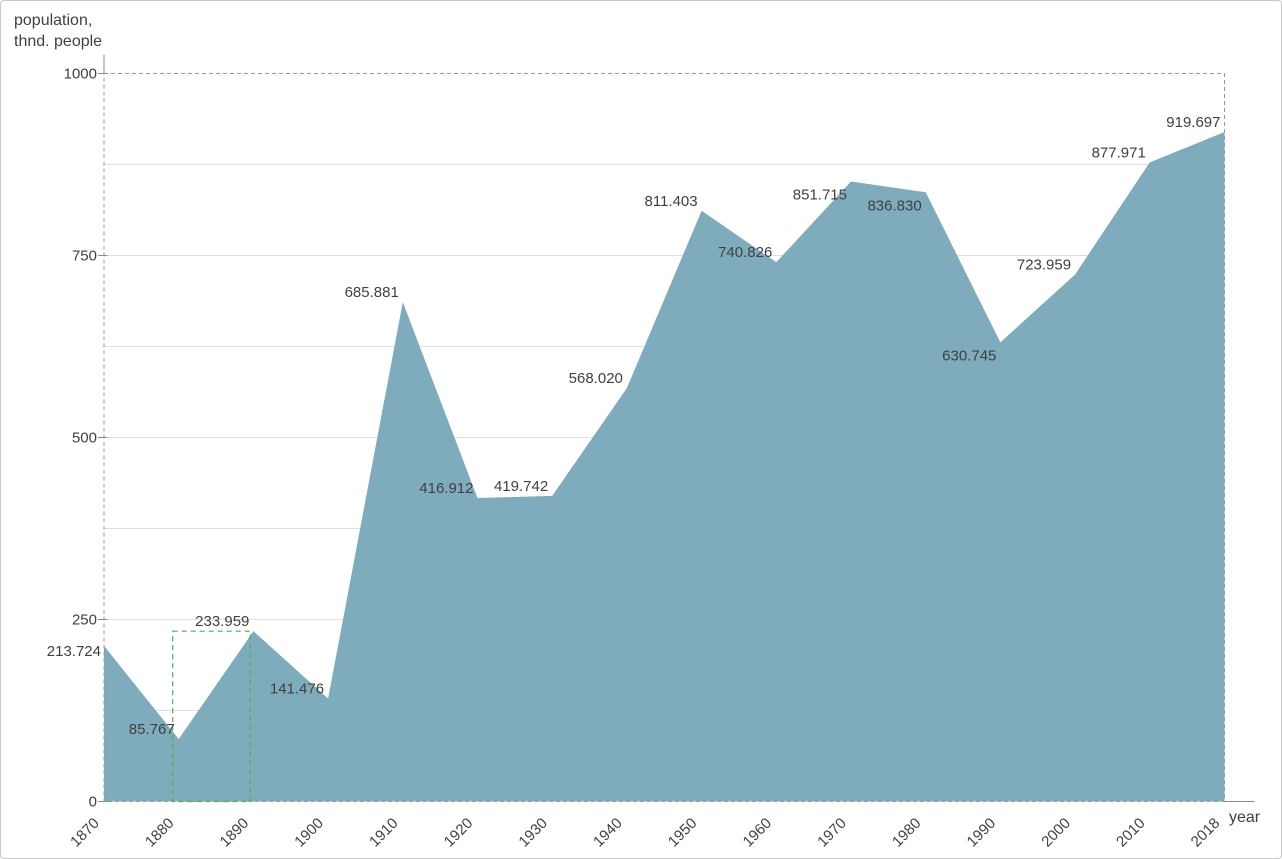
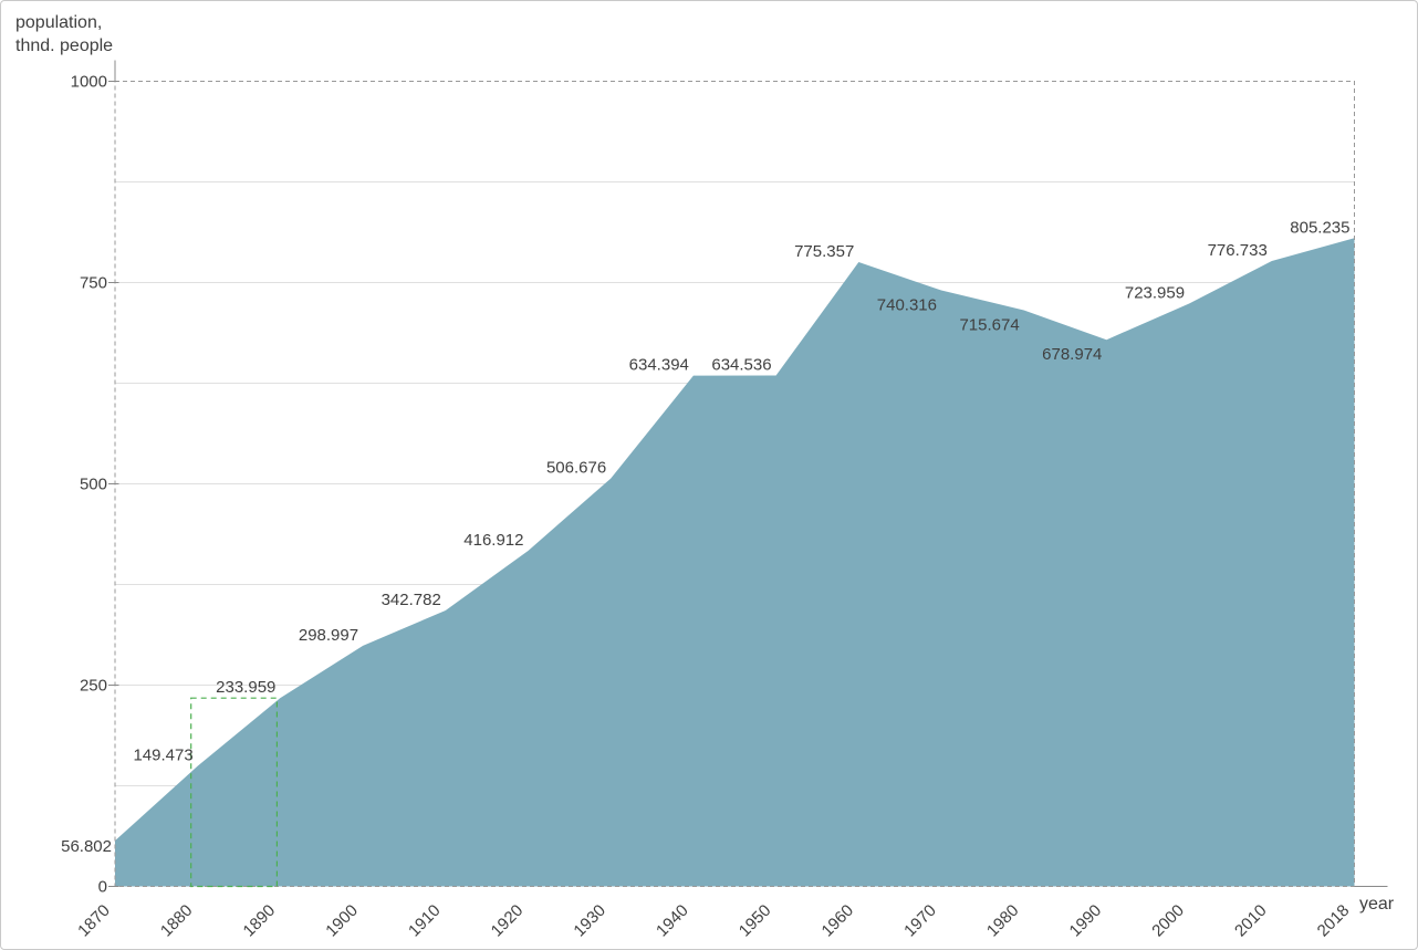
1870: 213.724 -> 56.802
1880: 85.767 -> 149.473
1900: 141.476 -> 298.997
1910: 685.881 -> 342.782
1930: 419.742 -> 506.676
1940: 568.020 -> 634.394
1950: 811.403 -> 634.536
1960: 740.826 -> 775.357
1970: 851.715 -> 740.316
1980: 836.830 -> 715.674
1990: 630.745 -> 678.974
2010: 877.971 -> 776.733
2018: 919.697 -> 805.235
